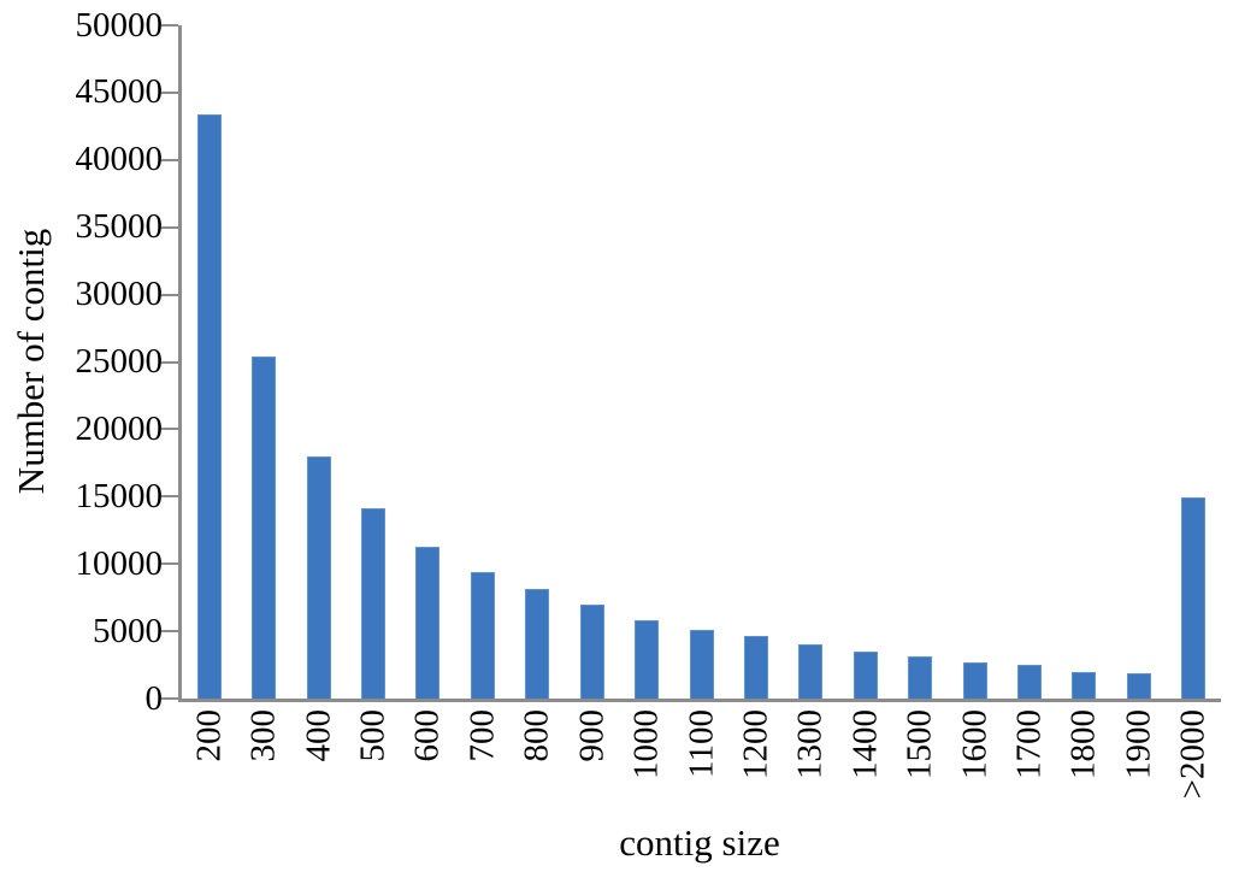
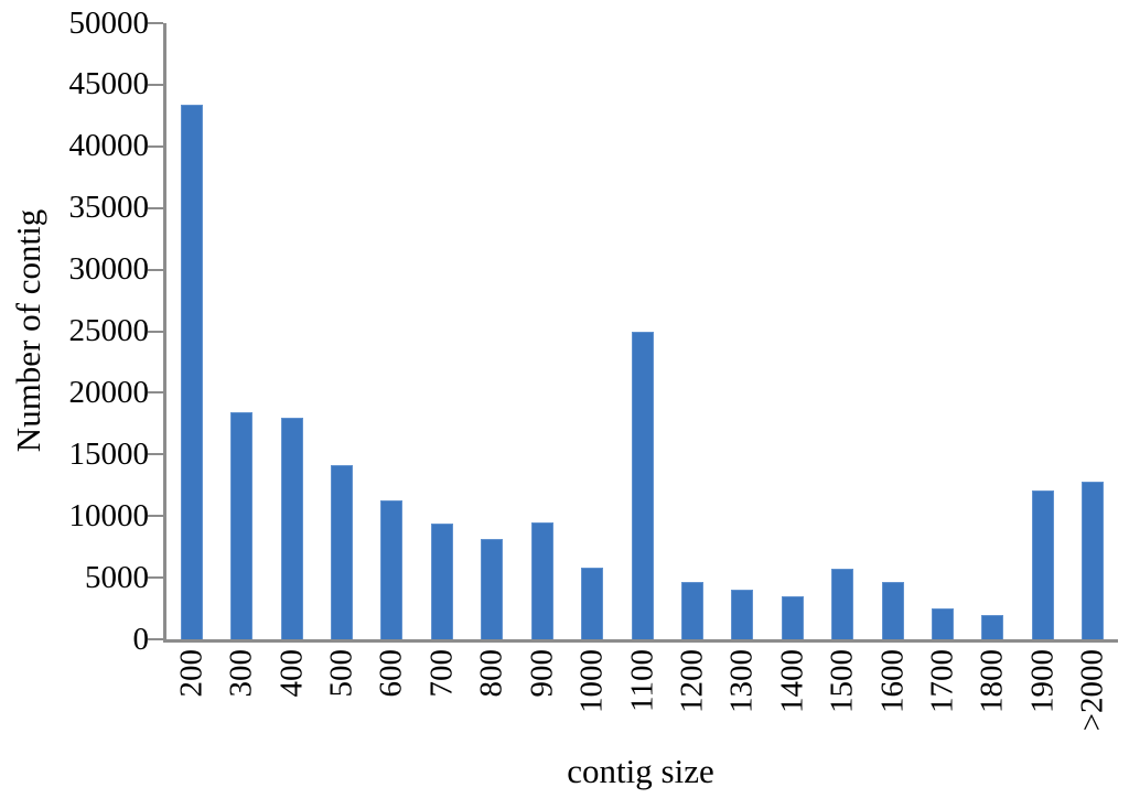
300: 25400 -> 18400
900: 7000 -> 9500
1100: 5100 -> 25000
1500: 3100 -> 5700
1600: 2700 -> 4700
1900: 1800 -> 12100
>2000: 14900 -> 12800
